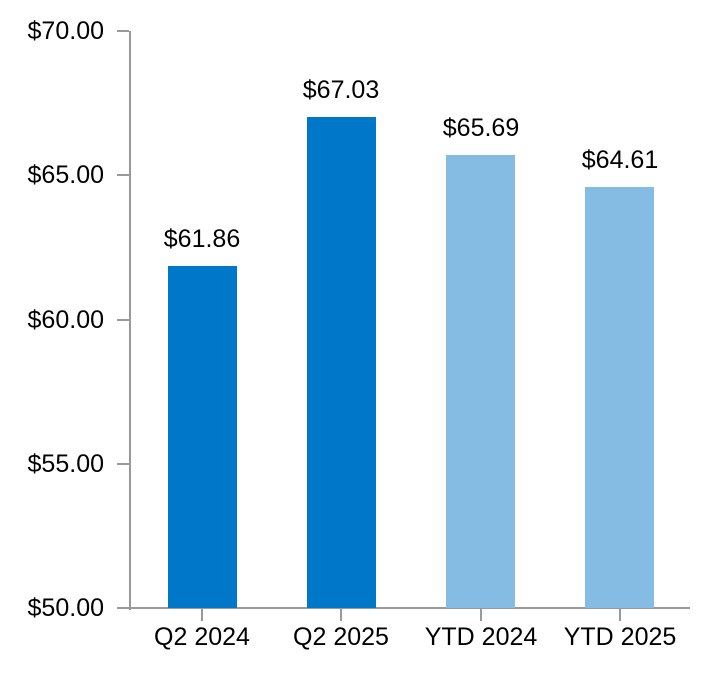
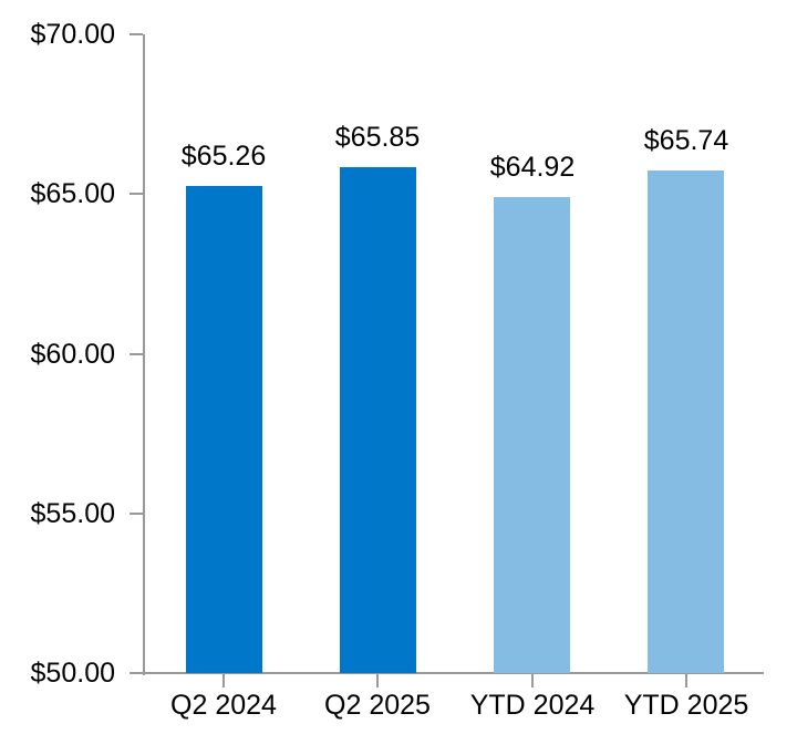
Q2 2024: $61.86 -> $65.26
Q2 2025: $67.03 -> $65.85
YTD 2024: $65.69 -> $64.92
YTD 2025: $64.61 -> $65.74
